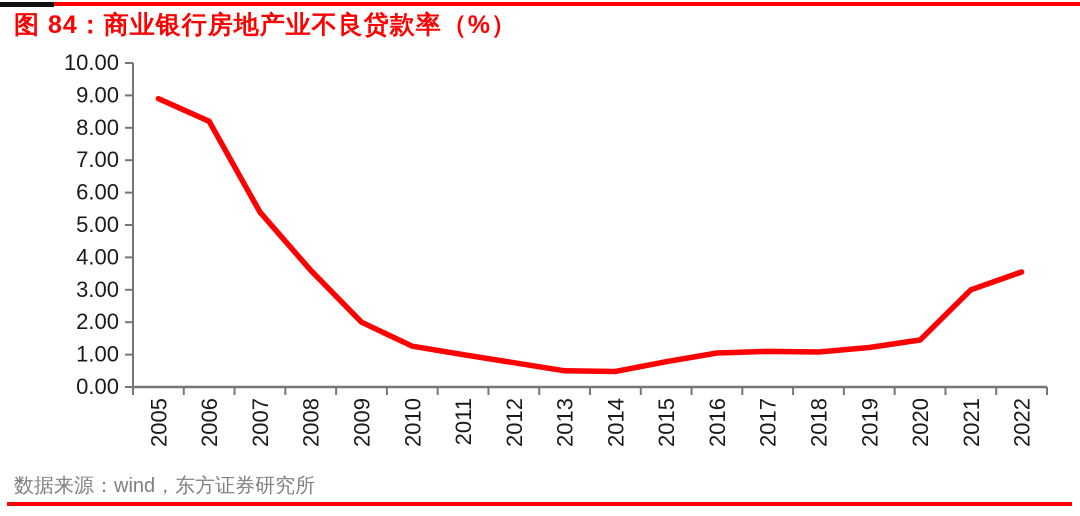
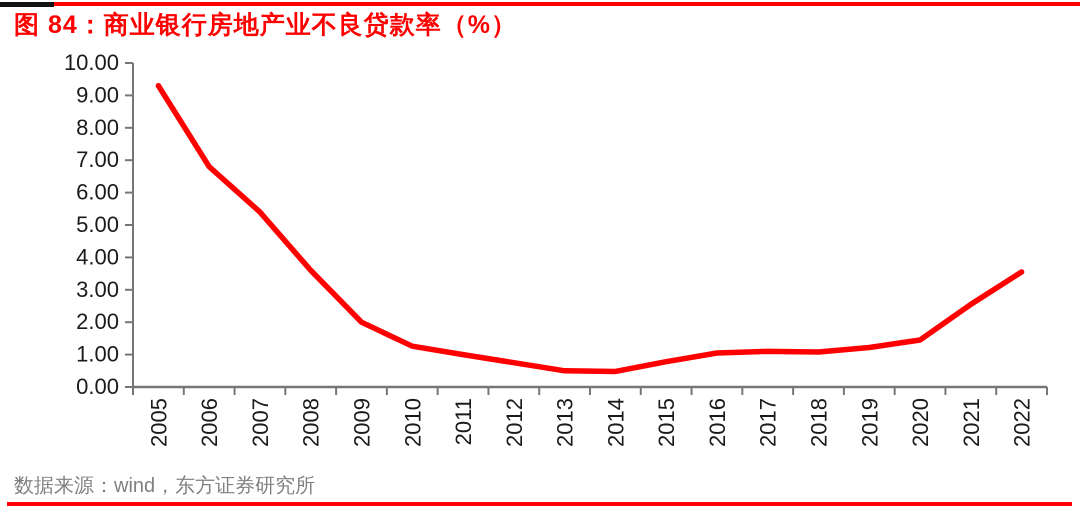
2005: 8.9 -> 9.3
2006: 8.2 -> 6.8
2021: 3.0 -> 2.5
